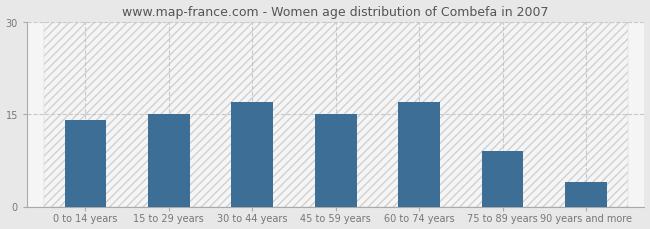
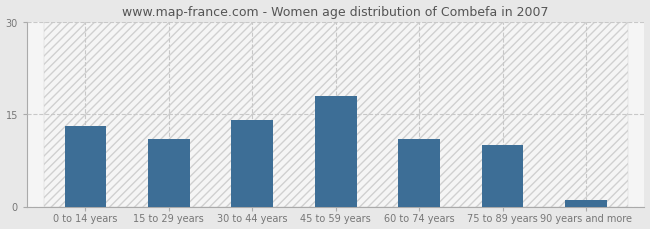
0 to 14 years: 14 -> 13
15 to 29 years: 15 -> 11
30 to 44 years: 17 -> 14
45 to 59 years: 15 -> 18
60 to 74 years: 17 -> 11
75 to 89 years: 9 -> 10
90 years and more: 4 -> 1
